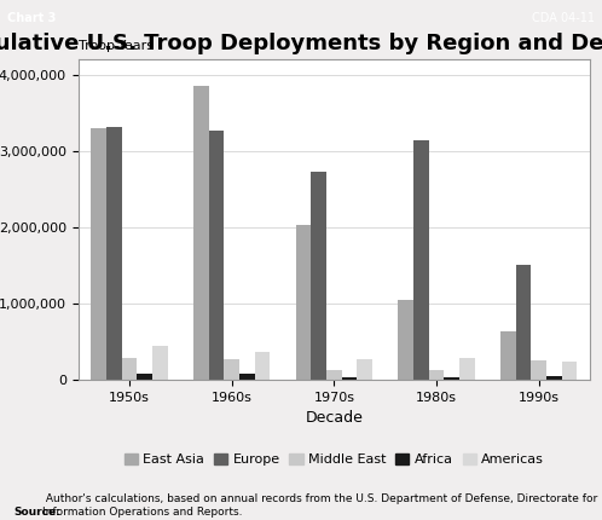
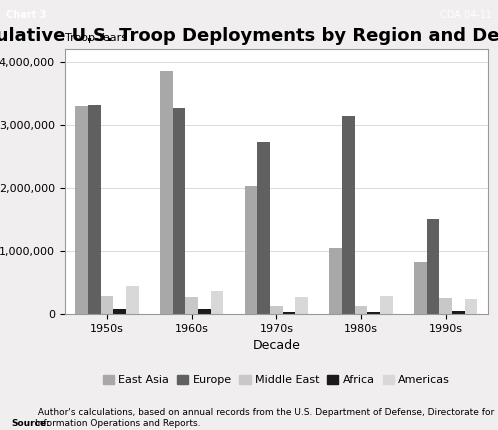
East Asia/1990s: 640,000 -> 830,000
